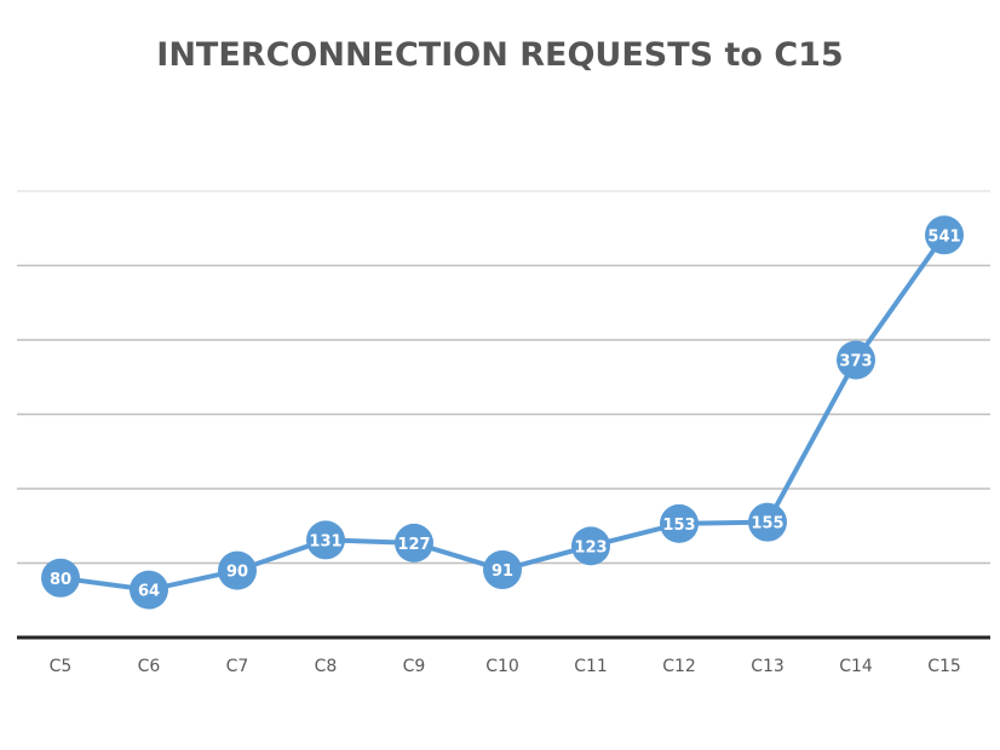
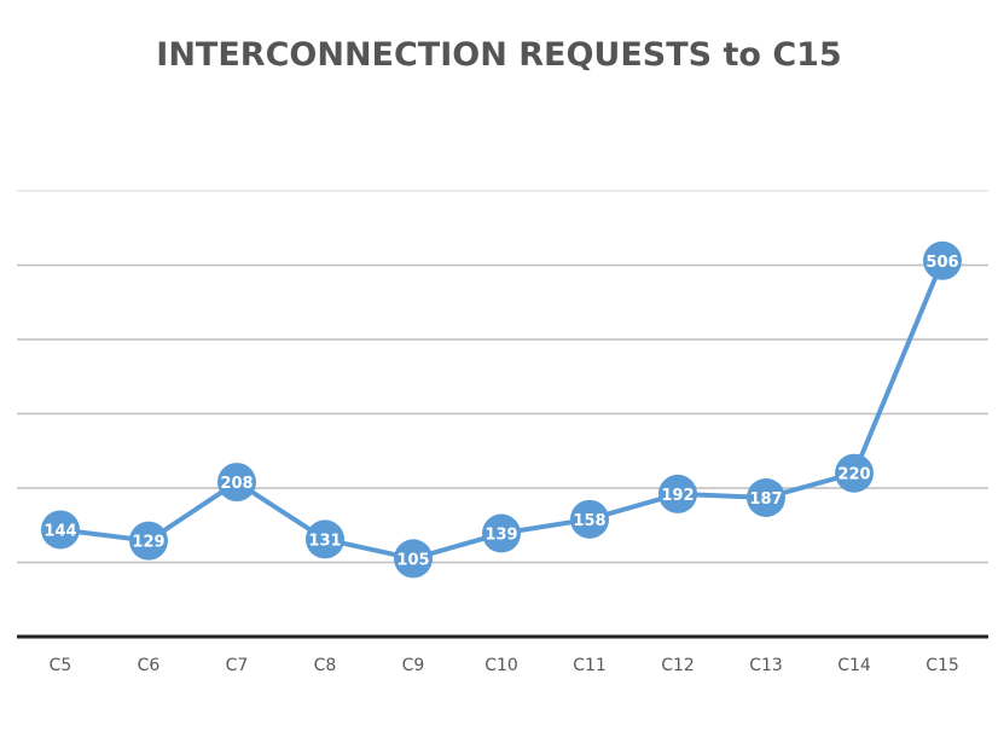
C5: 80 -> 144
C6: 64 -> 129
C7: 90 -> 208
C9: 127 -> 105
C10: 91 -> 139
C11: 123 -> 158
C12: 153 -> 192
C13: 155 -> 187
C14: 373 -> 220
C15: 541 -> 506
